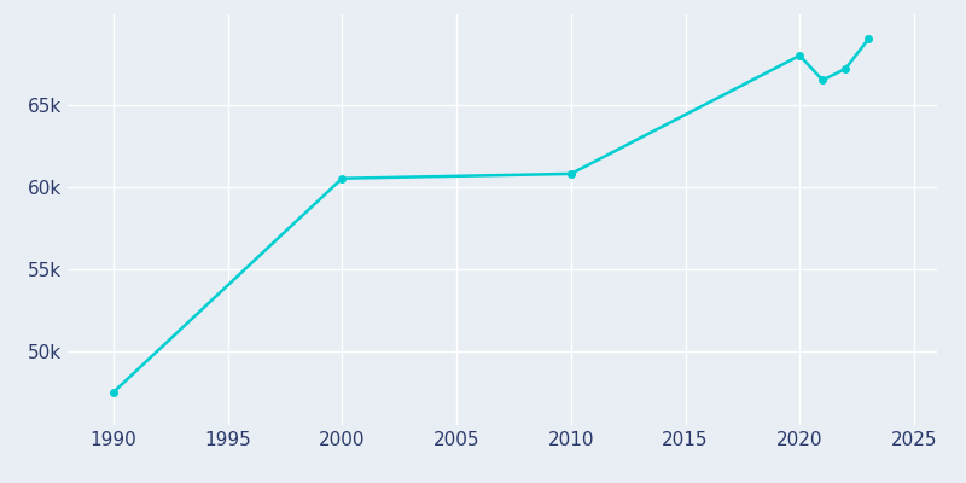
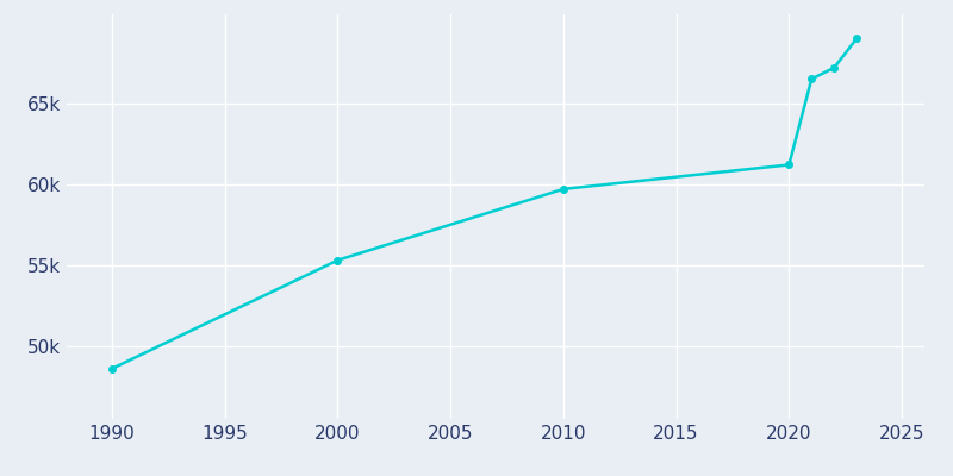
1990: 47.5k -> 48.6k
2000: 60.5k -> 55.3k
2010: 60.8k -> 59.7k
2020: 68.0k -> 61.2k
